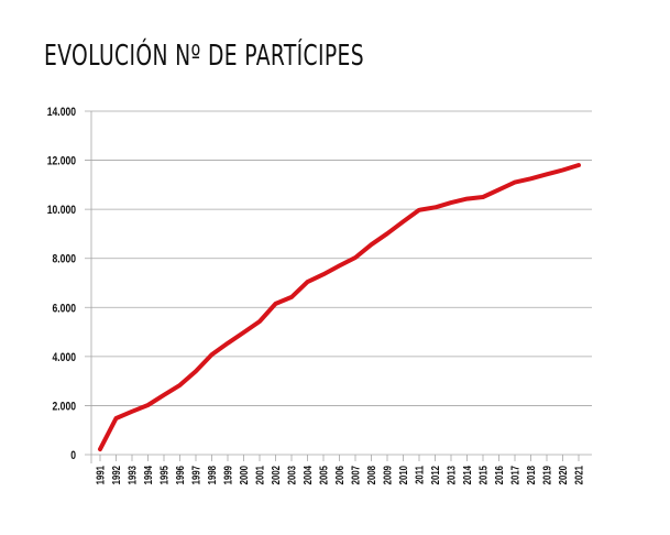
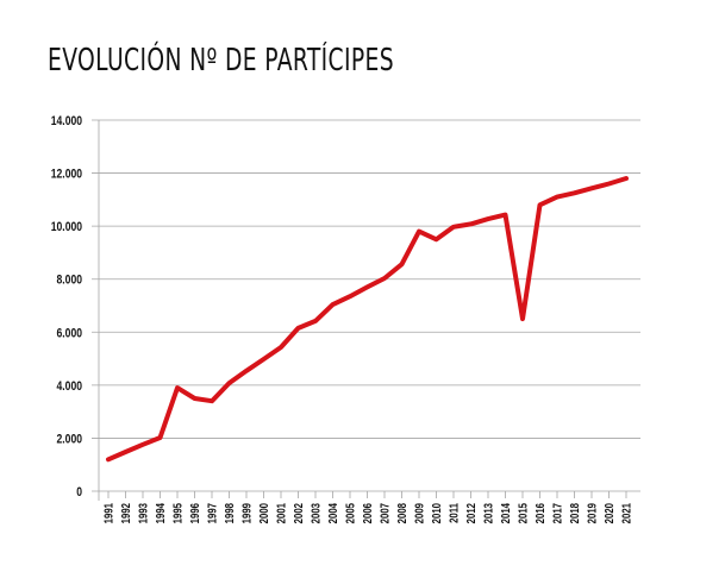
1991: 200 -> 1200
1995: 2400 -> 3900
1996: 2800 -> 3500
2009: 9000 -> 9800
2015: 10500 -> 6500
